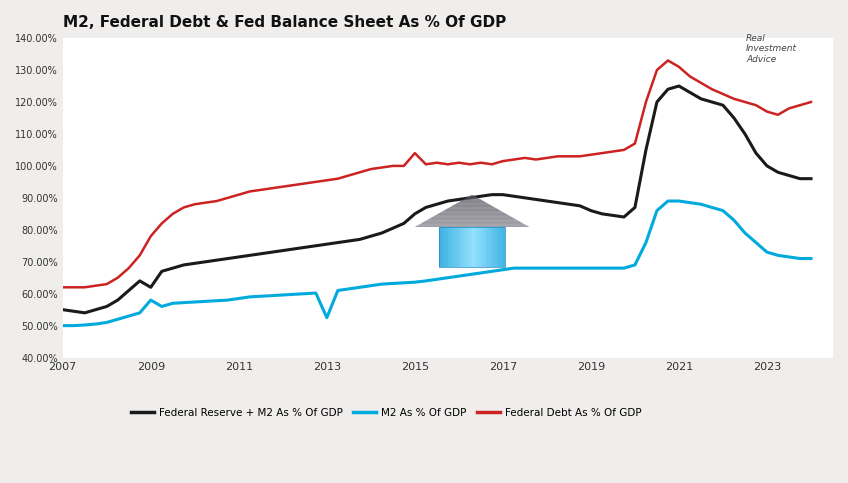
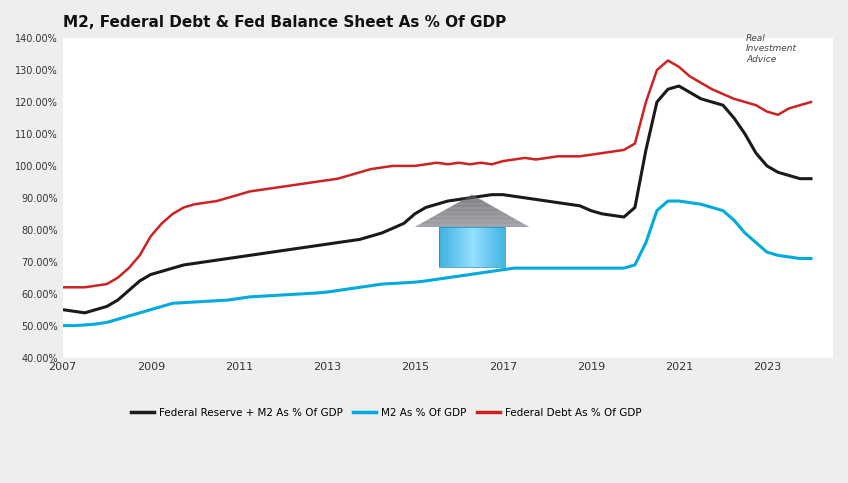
Federal Reserve + M2 As % Of GDP/2009: 62.0% -> 66.0%
M2 As % Of GDP/2009: 58.0% -> 55.0%
M2 As % Of GDP/2013: 52.5% -> 60.5%
Federal Debt As % Of GDP/2015: 104.0% -> 100.0%
